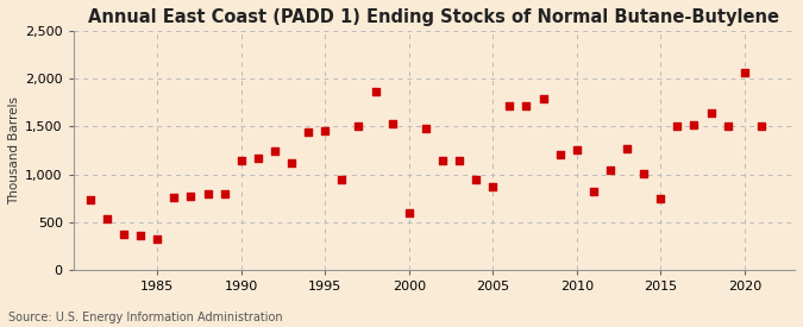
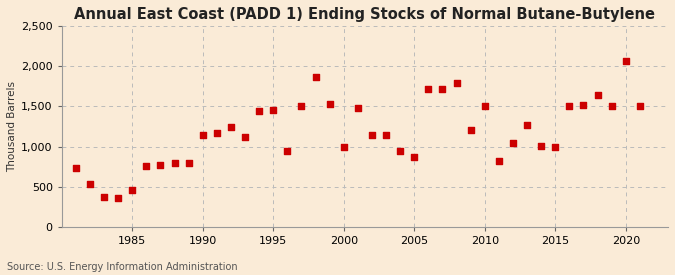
1985: 320 -> 460
2000: 600 -> 1,000
2010: 1,260 -> 1,500
2015: 740 -> 990
